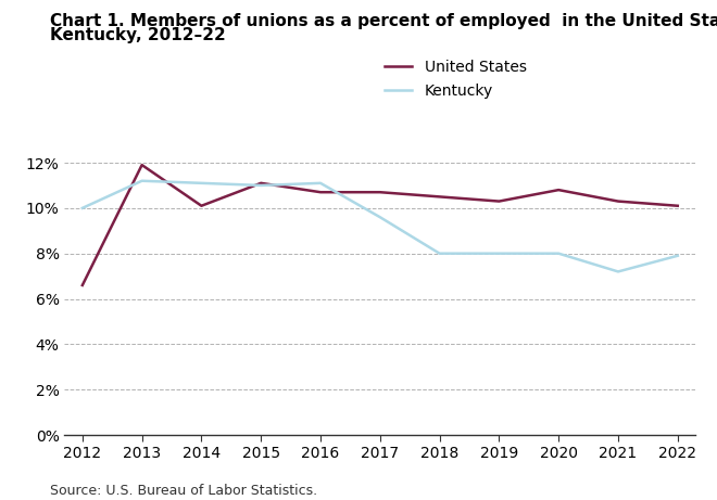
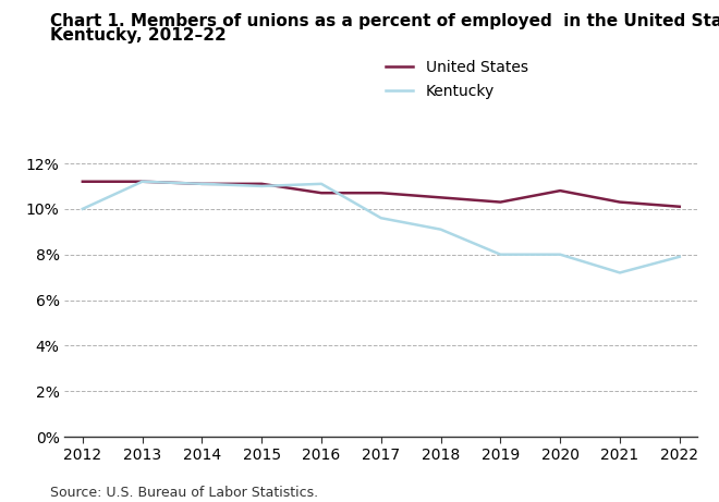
United States/2012: 6.6% -> 11.2%
United States/2013: 11.9% -> 11.2%
United States/2014: 10.1% -> 11.1%
Kentucky/2018: 8.0% -> 9.1%
